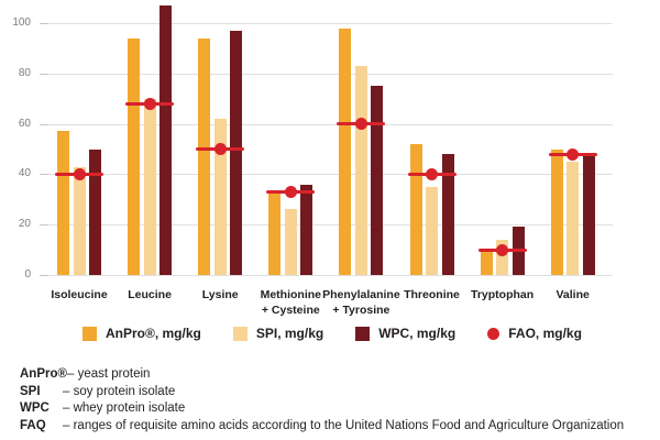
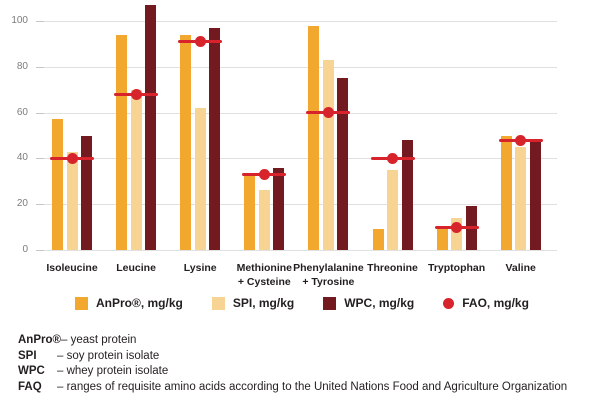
FAO, mg/kg/Lysine: 50 -> 91
AnPro®, mg/kg/Threonine: 52 -> 9
